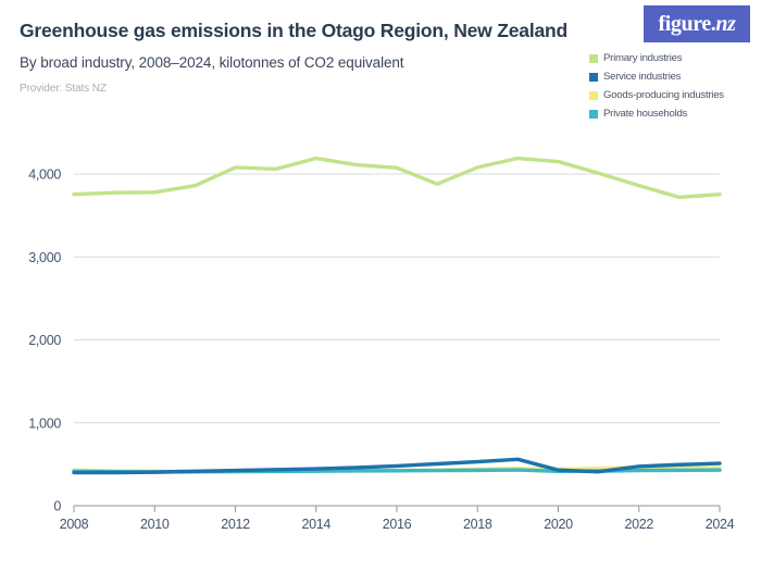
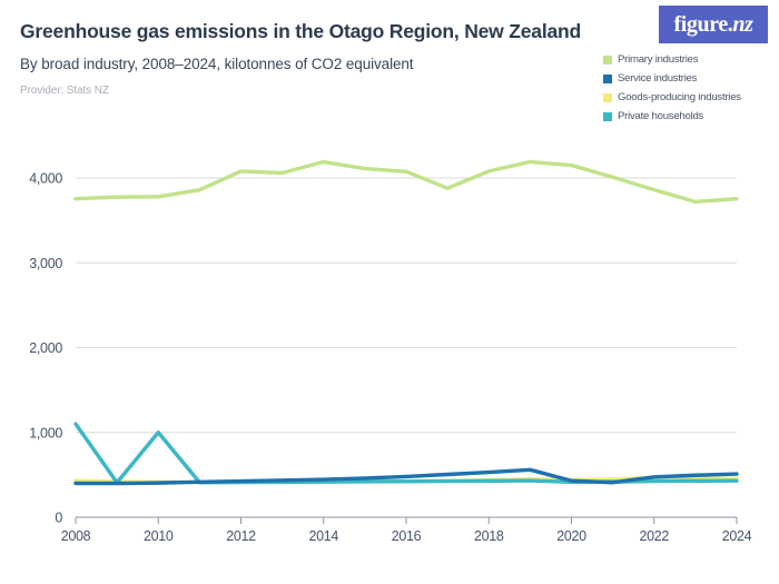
Private households/2008: 400 -> 1100
Private households/2010: 400 -> 1000
